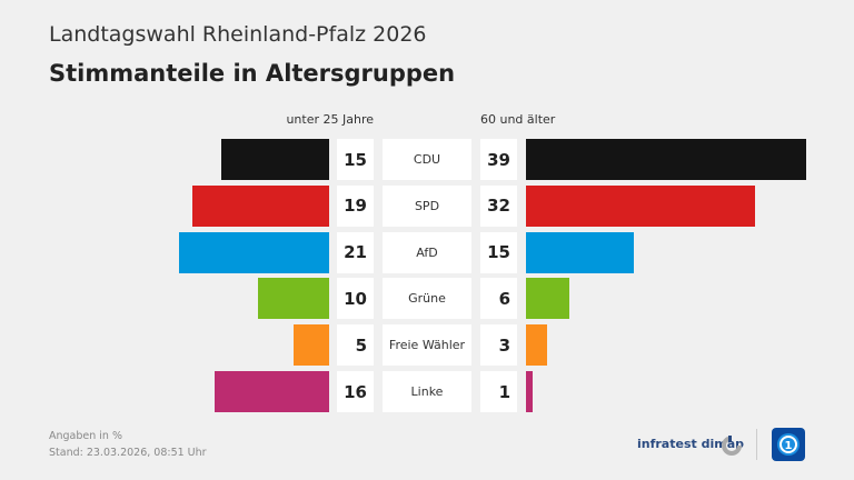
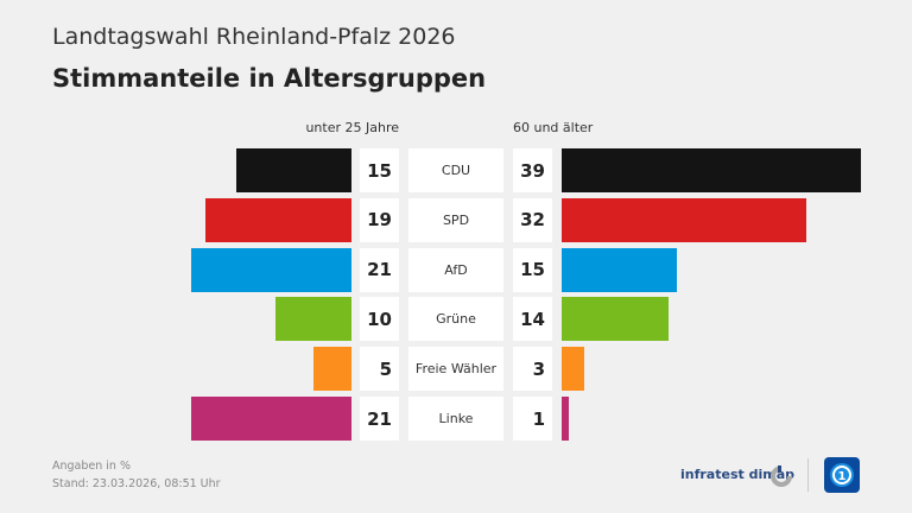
60 und älter/Grüne: 6 -> 14
unter 25 Jahre/Linke: 16 -> 21
